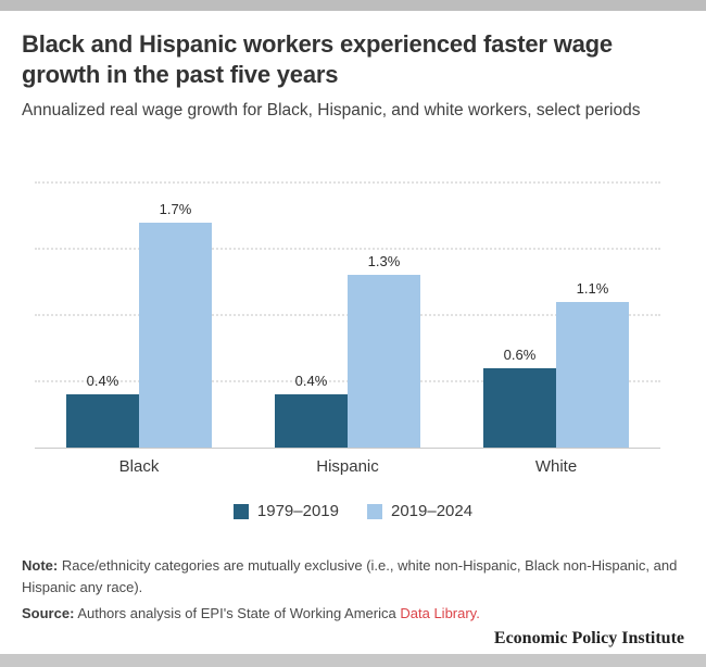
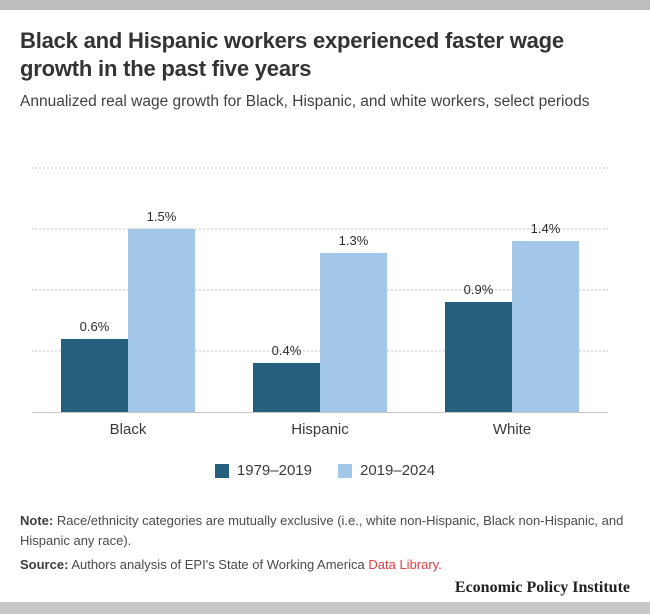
1979–2019/Black: 0.4% -> 0.6%
2019–2024/Black: 1.7% -> 1.5%
1979–2019/White: 0.6% -> 0.9%
2019–2024/White: 1.1% -> 1.4%
